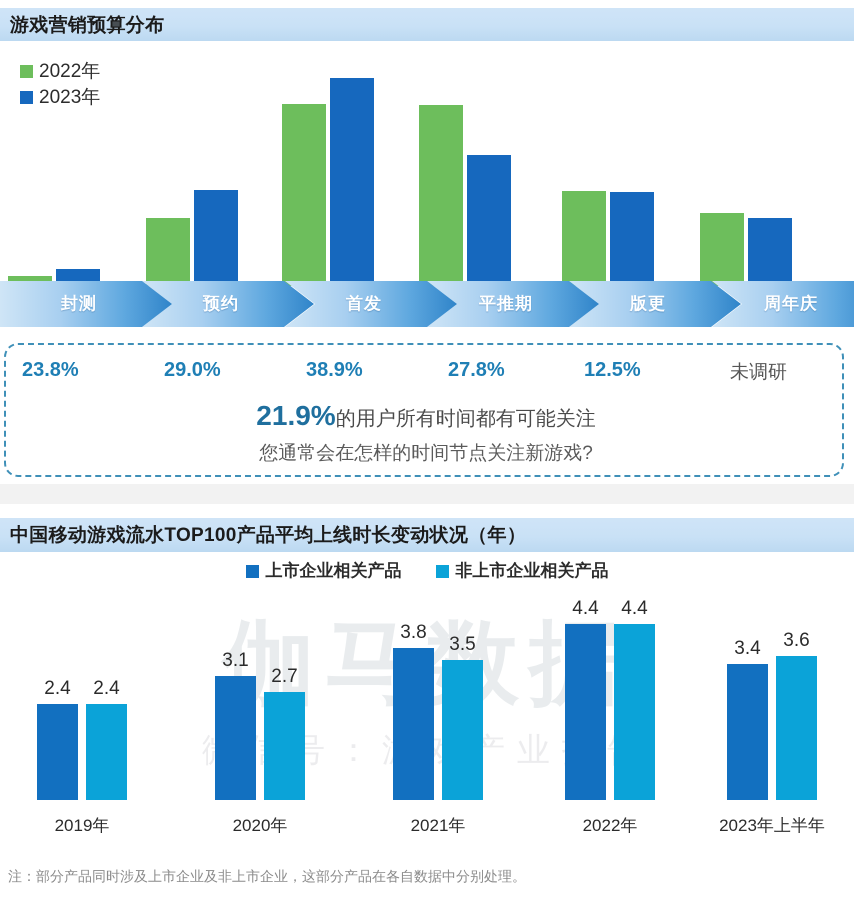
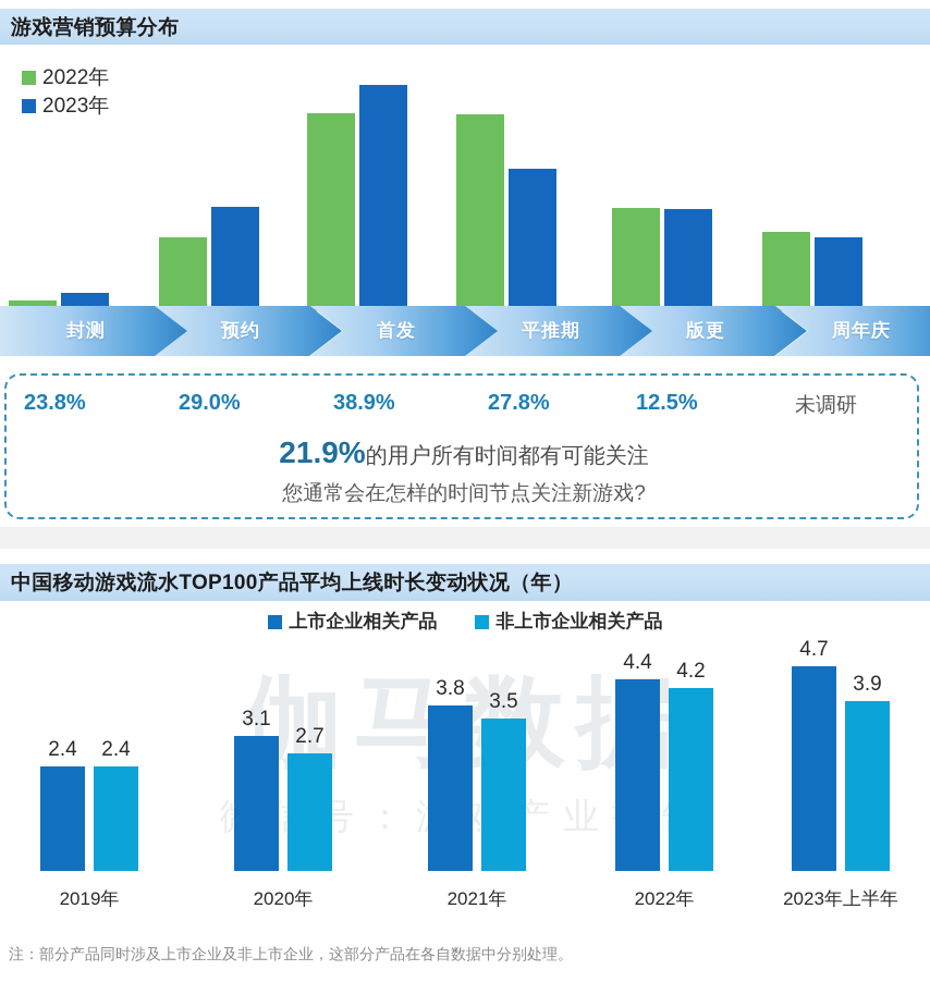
中国移动游戏流水TOP100产品平均上线时长变动状况（年）/非上市企业相关产品/2022年: 4.4 -> 4.2
中国移动游戏流水TOP100产品平均上线时长变动状况（年）/上市企业相关产品/2023年上半年: 3.4 -> 4.7
中国移动游戏流水TOP100产品平均上线时长变动状况（年）/非上市企业相关产品/2023年上半年: 3.6 -> 3.9
